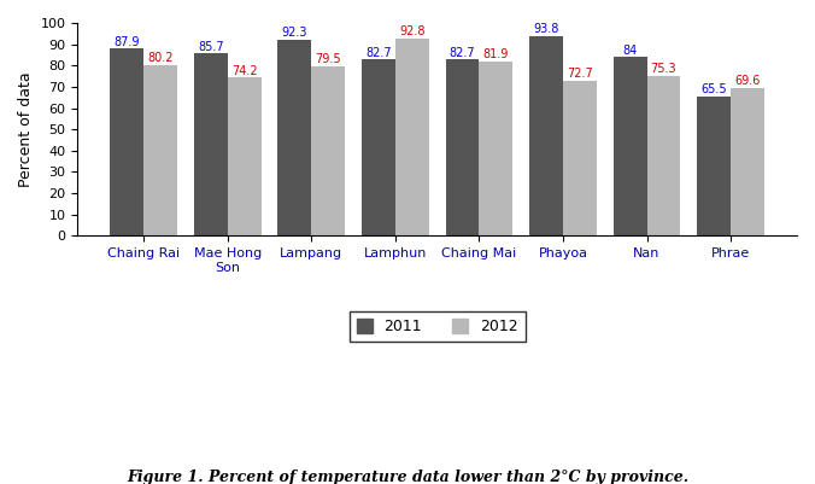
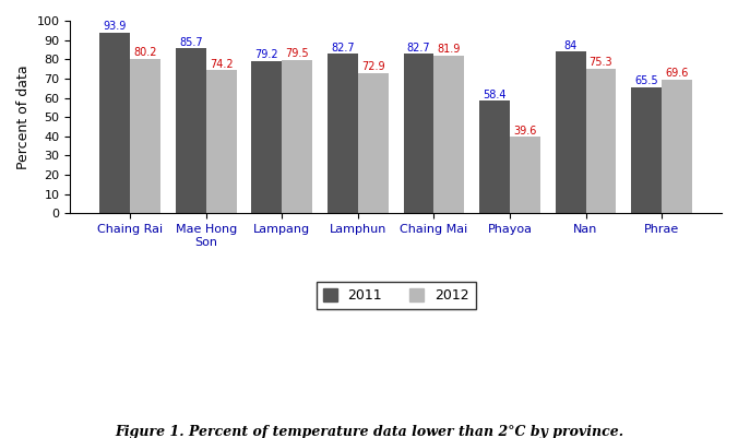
2011/Chaing Rai: 87.9 -> 93.9
2011/Lampang: 92.3 -> 79.2
2012/Lamphun: 92.8 -> 72.9
2011/Phayoa: 93.8 -> 58.4
2012/Phayoa: 72.7 -> 39.6
